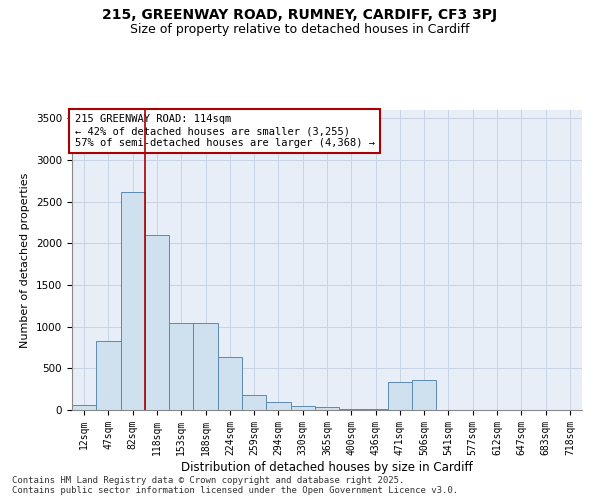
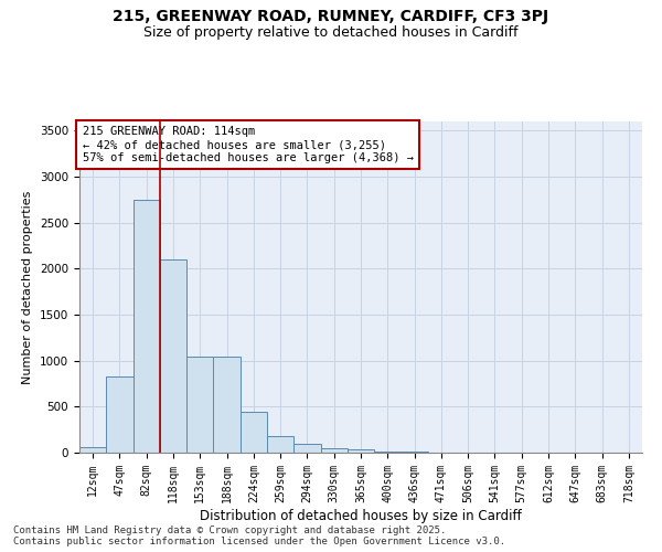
82sqm: 2620 -> 2750
224sqm: 640 -> 440
471sqm: 340 -> 0
506sqm: 360 -> 0
